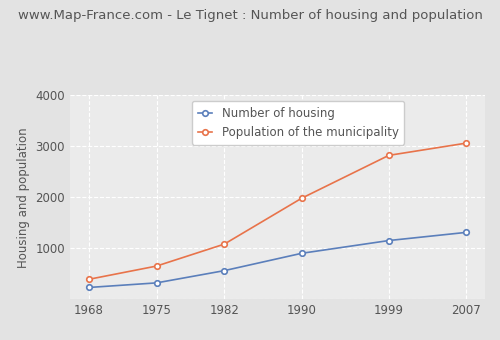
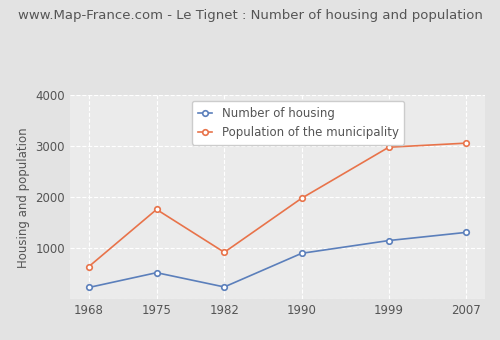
Population of the municipality/1968: 390 -> 640
Number of housing/1975: 320 -> 520
Population of the municipality/1975: 650 -> 1760
Number of housing/1982: 560 -> 240
Population of the municipality/1982: 1080 -> 920
Population of the municipality/1999: 2820 -> 2980
